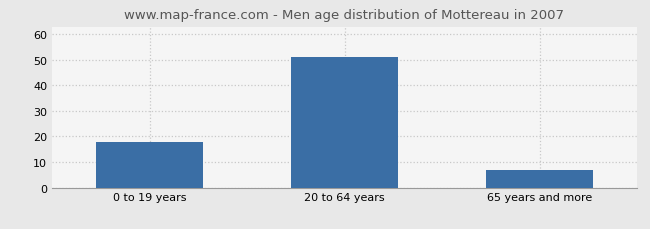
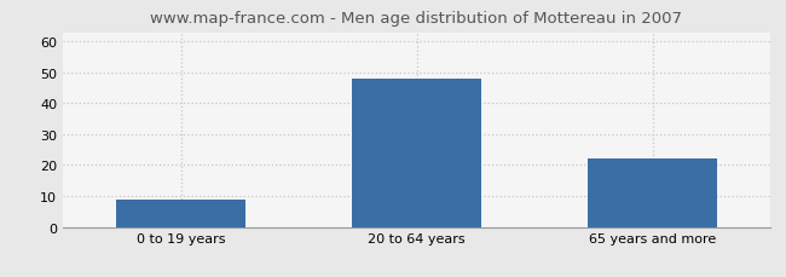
0 to 19 years: 18 -> 9
20 to 64 years: 51 -> 48
65 years and more: 7 -> 22
